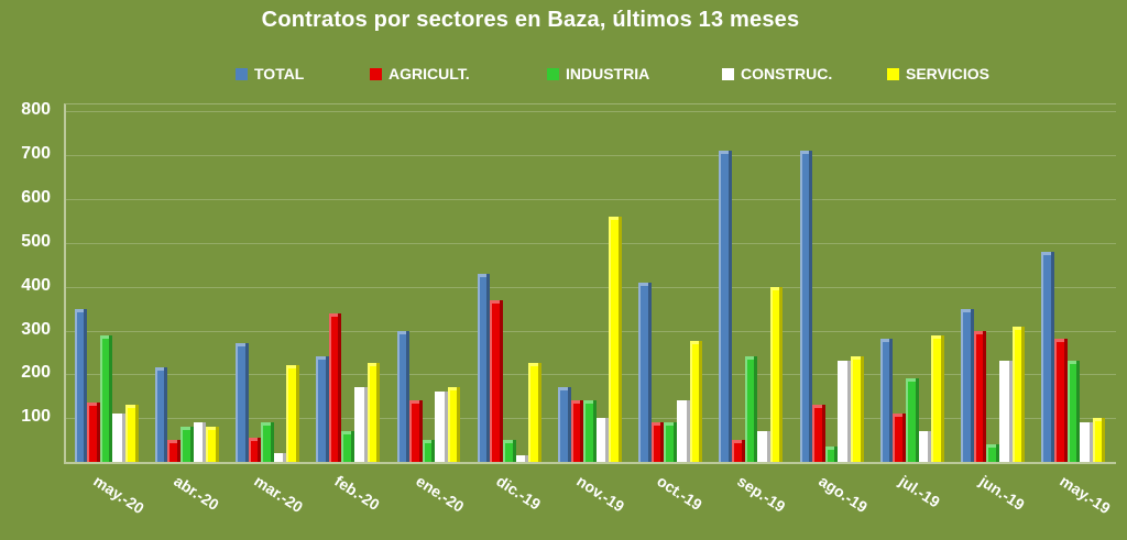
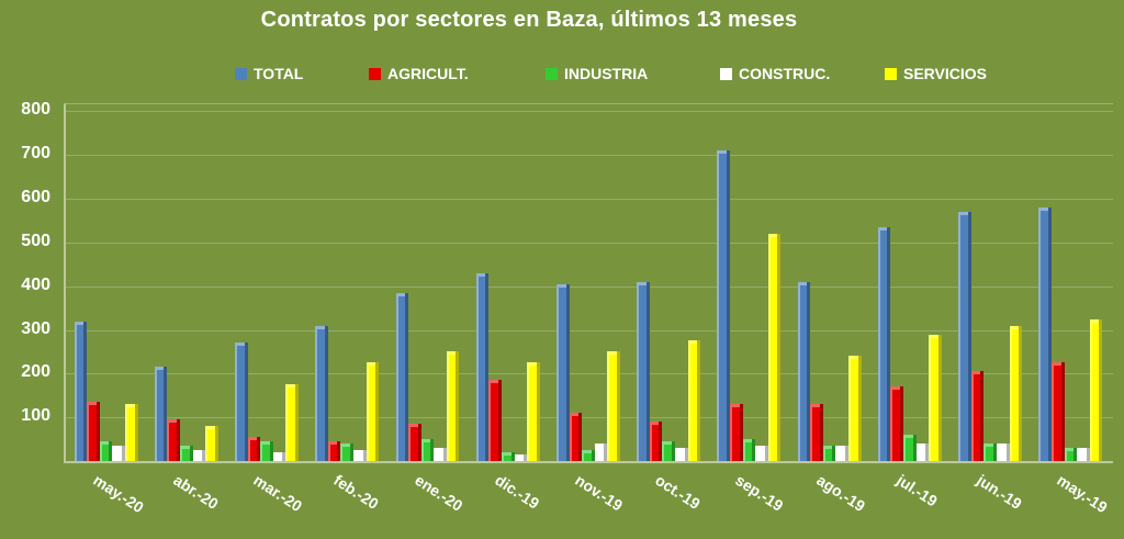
TOTAL/may.-20: 350 -> 320
INDUSTRIA/may.-20: 290 -> 40
CONSTRUC./may.-20: 110 -> 40
AGRICULT./abr.-20: 50 -> 100
INDUSTRIA/abr.-20: 80 -> 40
CONSTRUC./abr.-20: 90 -> 20
INDUSTRIA/mar.-20: 90 -> 40
SERVICIOS/mar.-20: 220 -> 180
TOTAL/feb.-20: 240 -> 310
AGRICULT./feb.-20: 340 -> 40
INDUSTRIA/feb.-20: 70 -> 40
CONSTRUC./feb.-20: 170 -> 20
TOTAL/ene.-20: 300 -> 380
AGRICULT./ene.-20: 140 -> 80
CONSTRUC./ene.-20: 160 -> 30
SERVICIOS/ene.-20: 170 -> 250
AGRICULT./dic.-19: 370 -> 180
INDUSTRIA/dic.-19: 50 -> 20
TOTAL/nov.-19: 170 -> 400
AGRICULT./nov.-19: 140 -> 110
INDUSTRIA/nov.-19: 140 -> 20
CONSTRUC./nov.-19: 100 -> 40
SERVICIOS/nov.-19: 560 -> 250
INDUSTRIA/oct.-19: 90 -> 40
CONSTRUC./oct.-19: 140 -> 30
AGRICULT./sep.-19: 50 -> 130
INDUSTRIA/sep.-19: 240 -> 50
CONSTRUC./sep.-19: 70 -> 40
SERVICIOS/sep.-19: 400 -> 520
TOTAL/ago.-19: 710 -> 410
CONSTRUC./ago.-19: 230 -> 40
TOTAL/jul.-19: 280 -> 540
AGRICULT./jul.-19: 110 -> 170
INDUSTRIA/jul.-19: 190 -> 60
CONSTRUC./jul.-19: 70 -> 40
TOTAL/jun.-19: 350 -> 570
AGRICULT./jun.-19: 300 -> 200
CONSTRUC./jun.-19: 230 -> 40
TOTAL/may.-19: 480 -> 580
AGRICULT./may.-19: 280 -> 220
INDUSTRIA/may.-19: 230 -> 30
CONSTRUC./may.-19: 90 -> 30
SERVICIOS/may.-19: 100 -> 320
